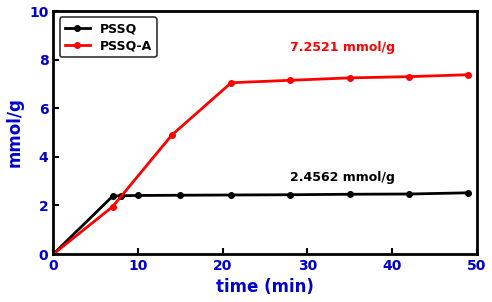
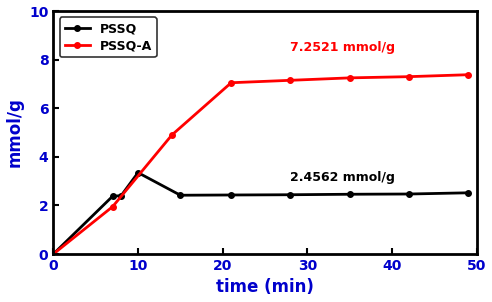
PSSQ/10: 2.41 -> 3.35
